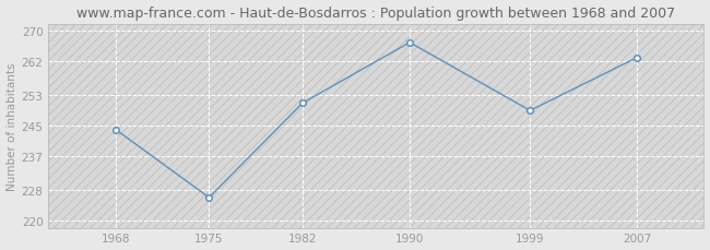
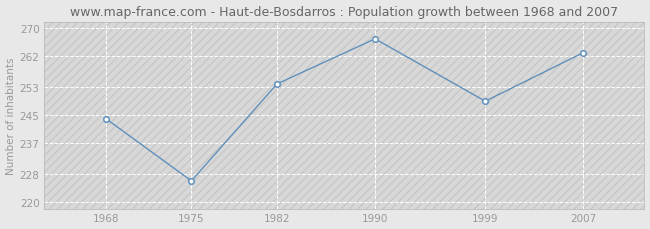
1982: 251 -> 254
